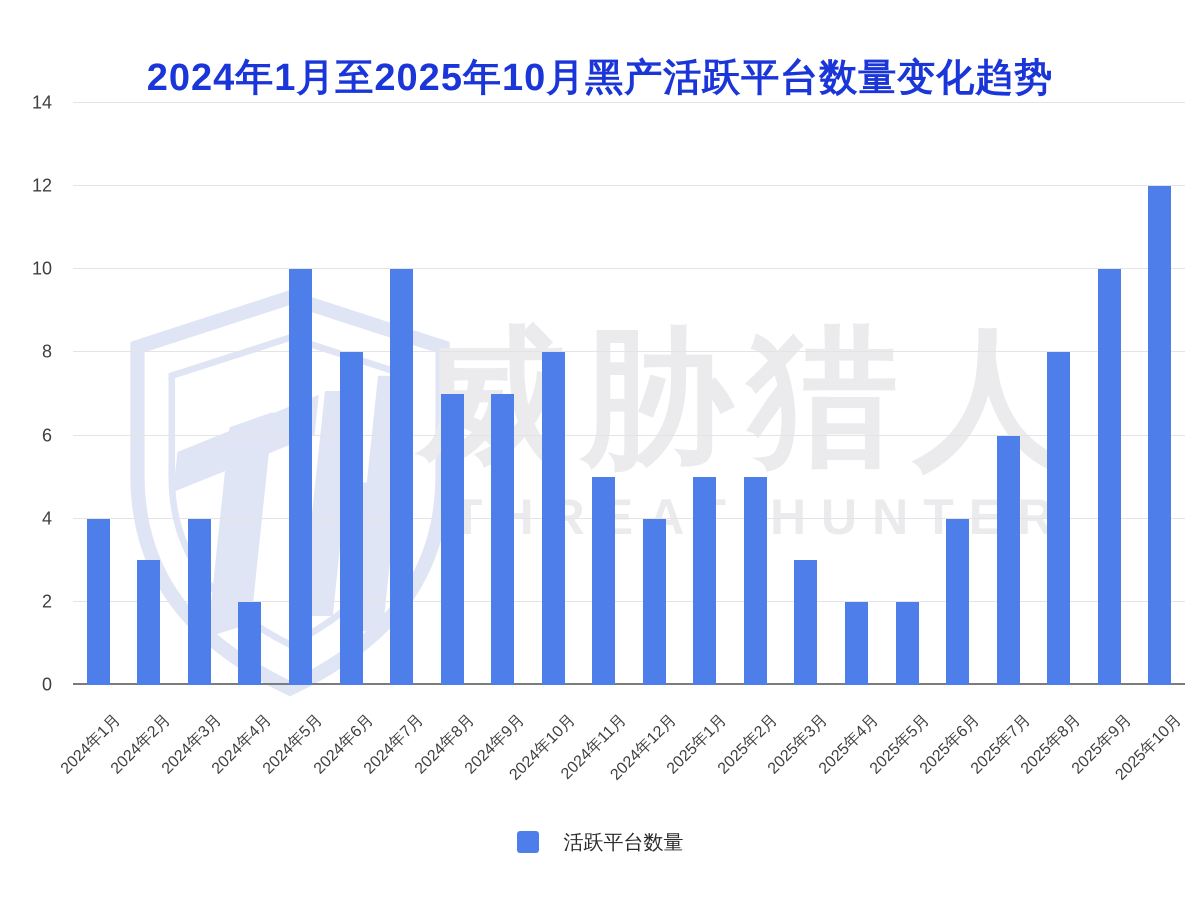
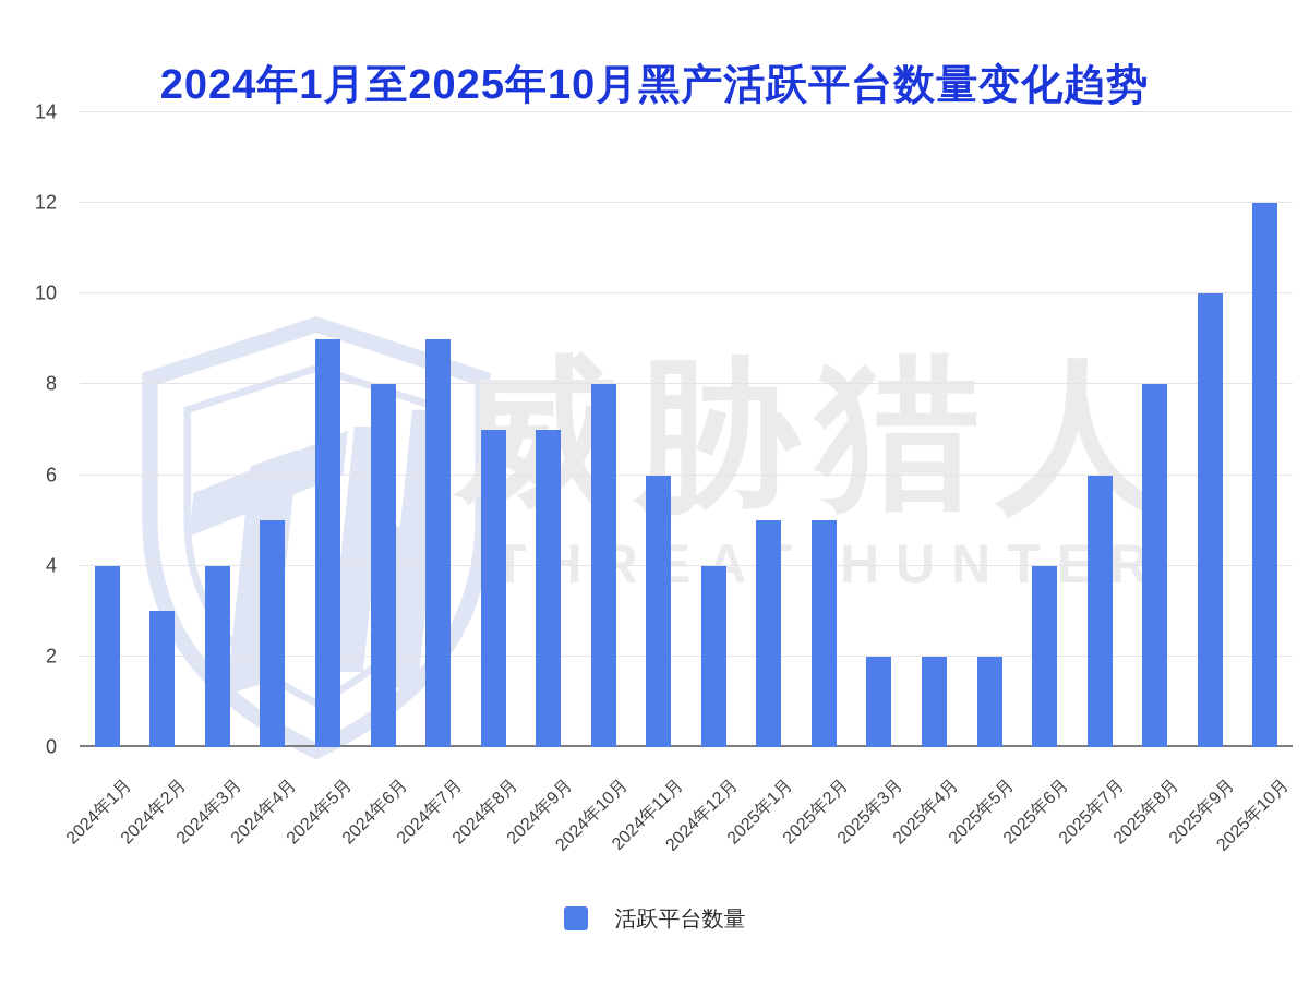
2024年4月: 2 -> 5
2024年5月: 10 -> 9
2024年7月: 10 -> 9
2024年11月: 5 -> 6
2025年3月: 3 -> 2
